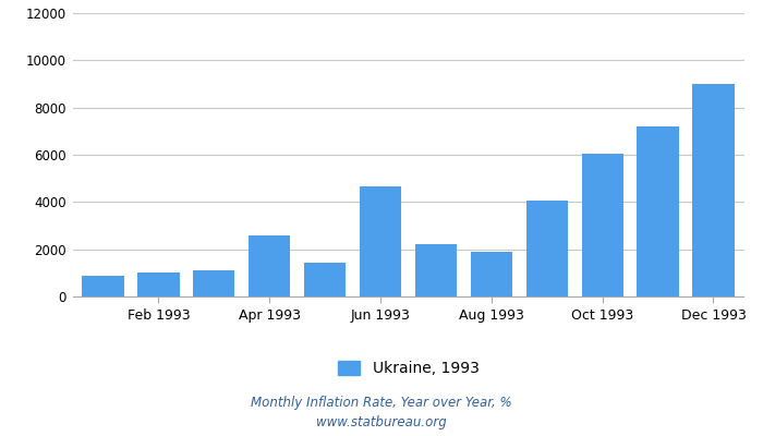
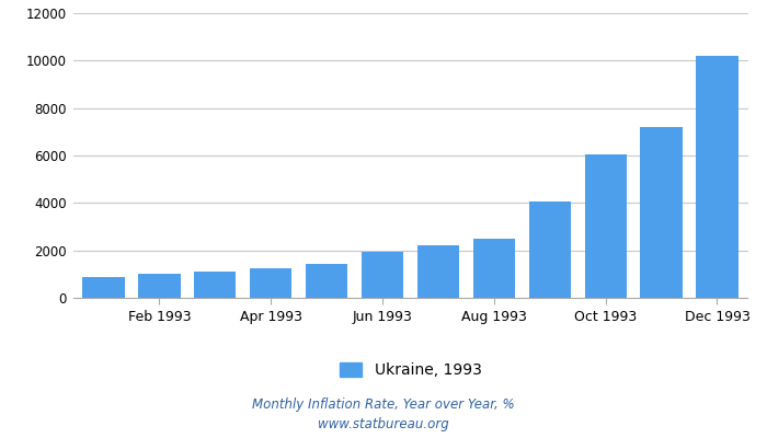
Apr 1993: 2600 -> 1250
Jun 1993: 4650 -> 1950
Aug 1993: 1900 -> 2500
Dec 1993: 9000 -> 10200
